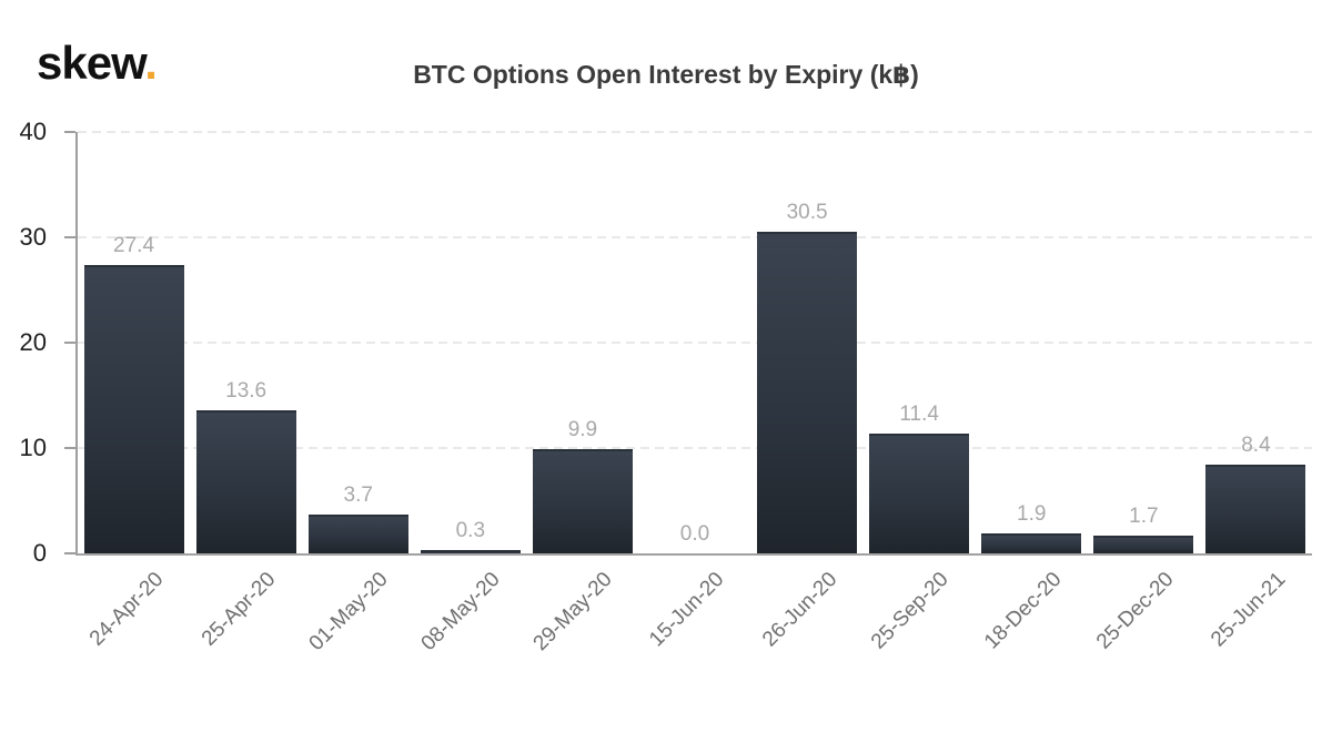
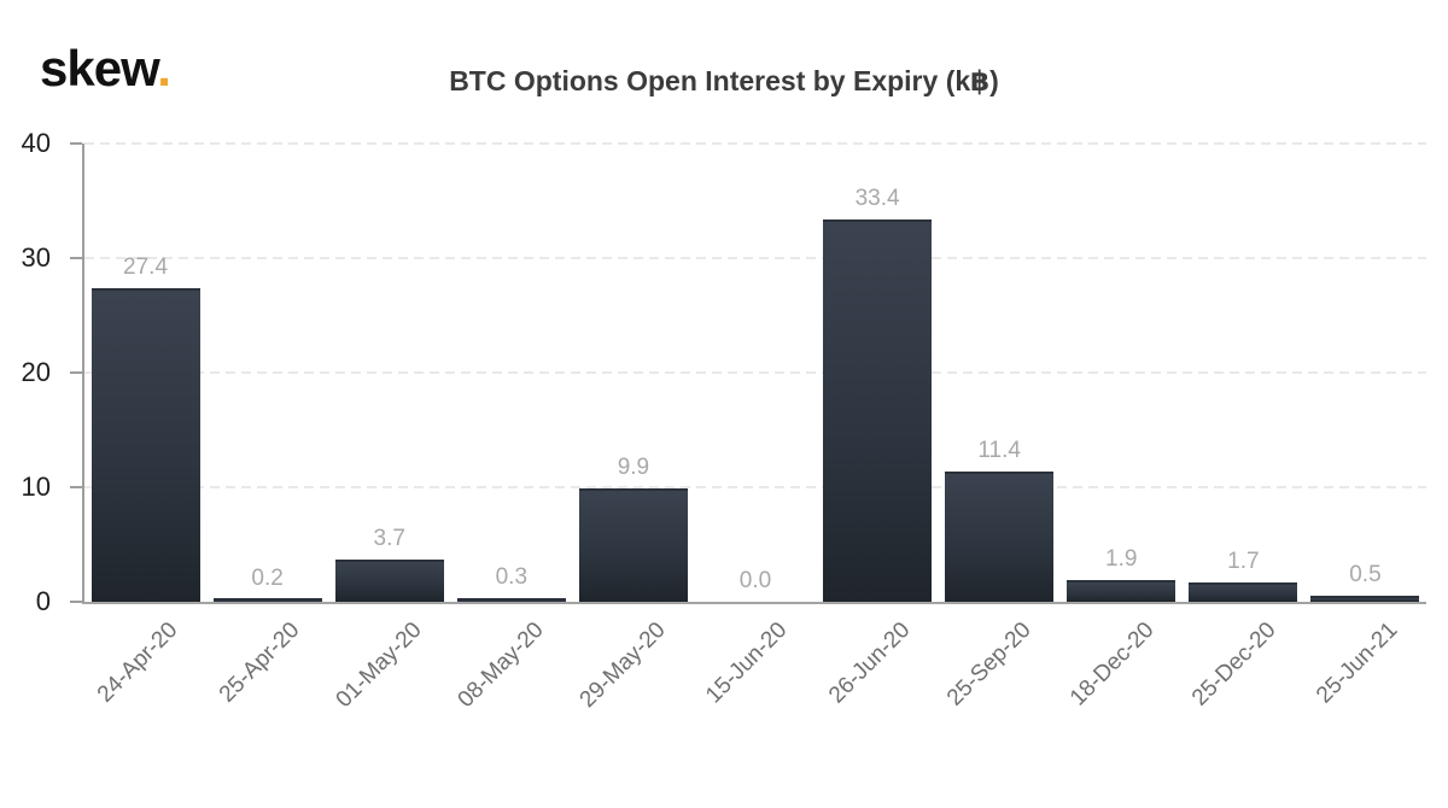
25-Apr-20: 13.6 -> 0.2
26-Jun-20: 30.5 -> 33.4
25-Jun-21: 8.4 -> 0.5
